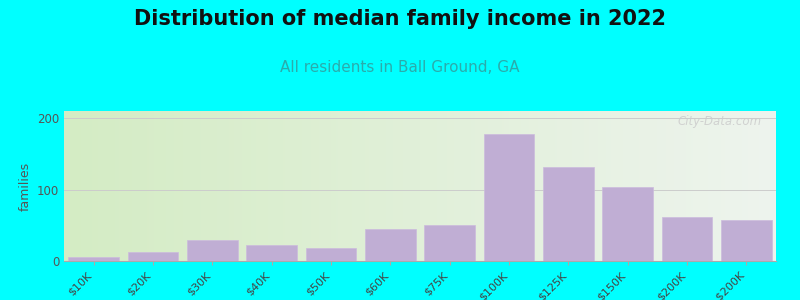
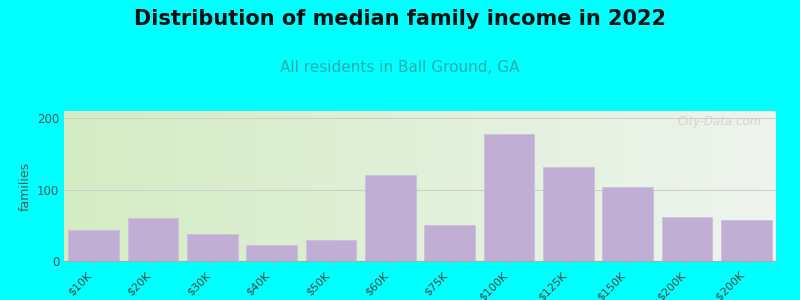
$10K: 5 -> 44
$20K: 12 -> 60
$30K: 30 -> 38
$50K: 18 -> 30
$60K: 45 -> 120
